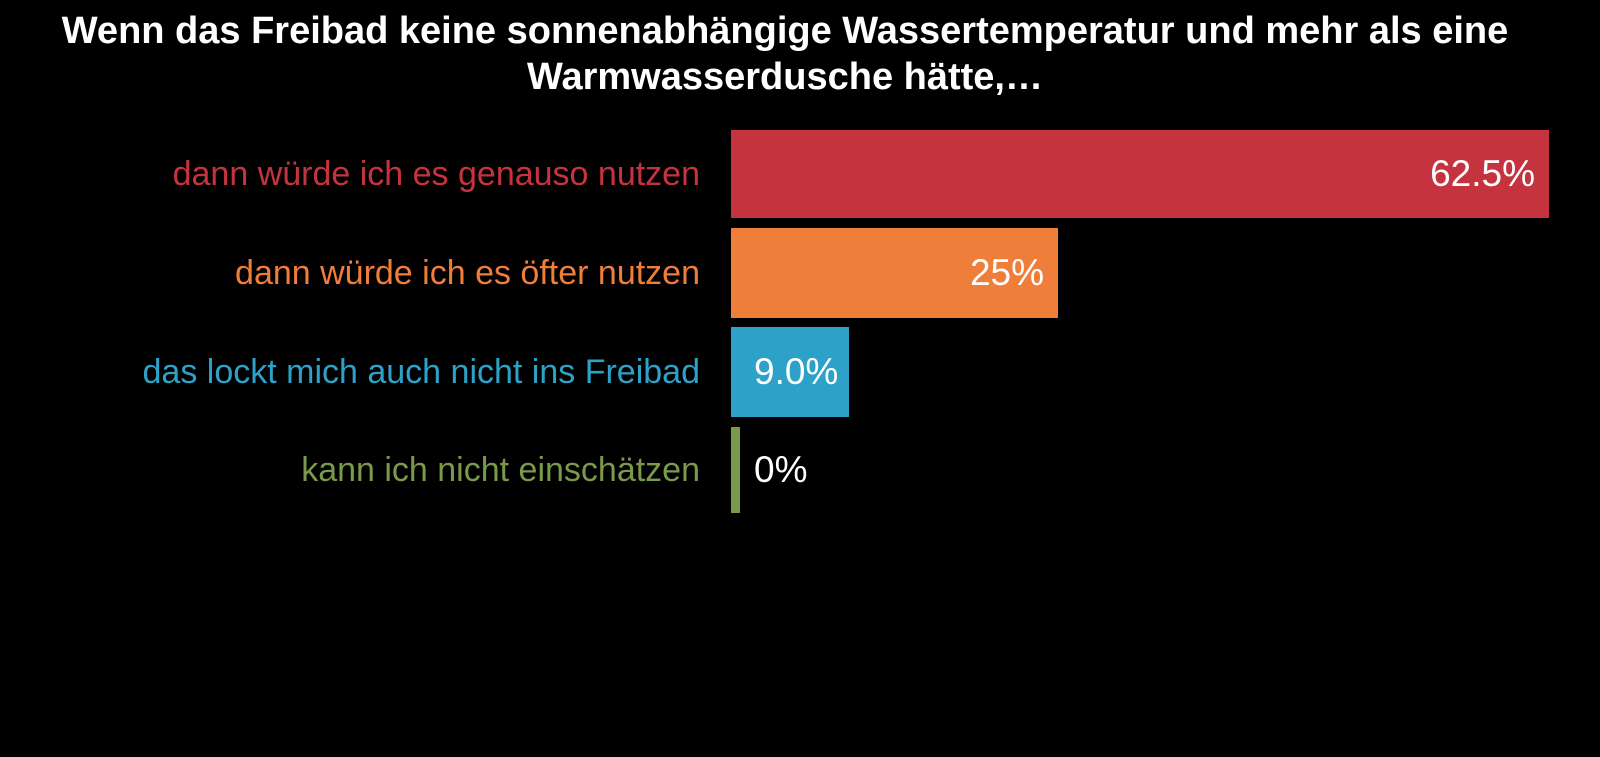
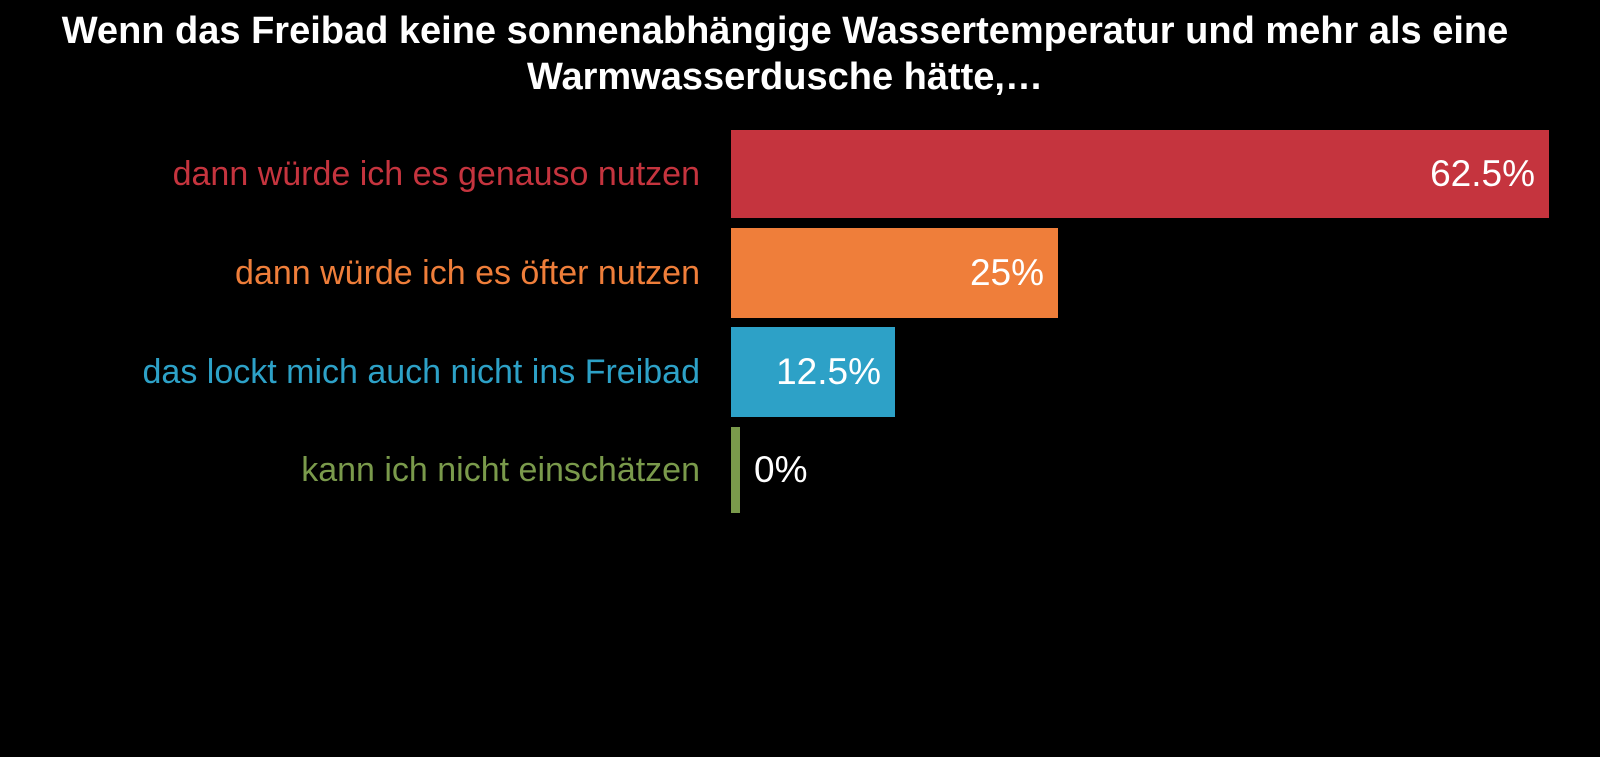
das lockt mich auch nicht ins Freibad: 9.0% -> 12.5%
